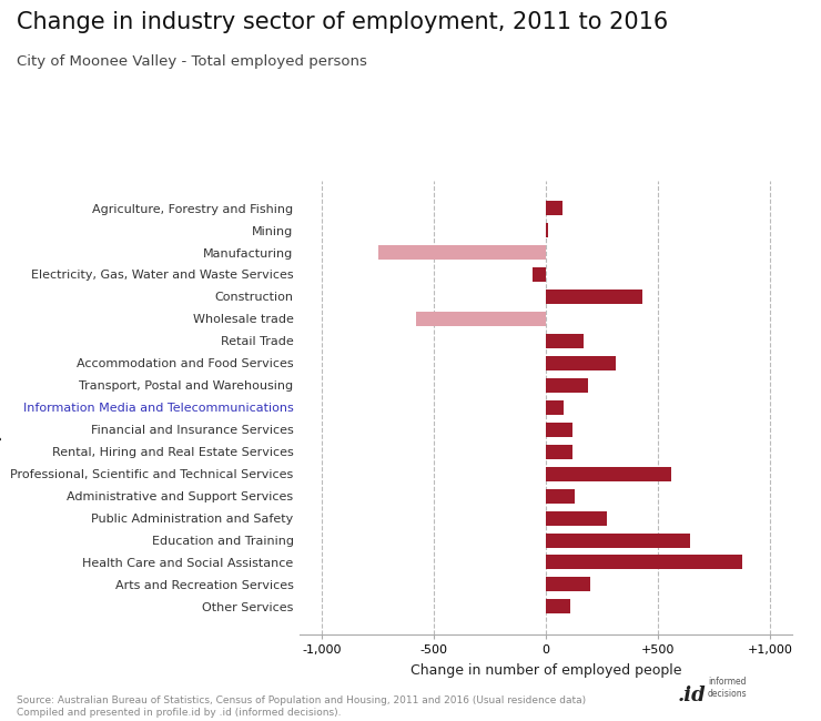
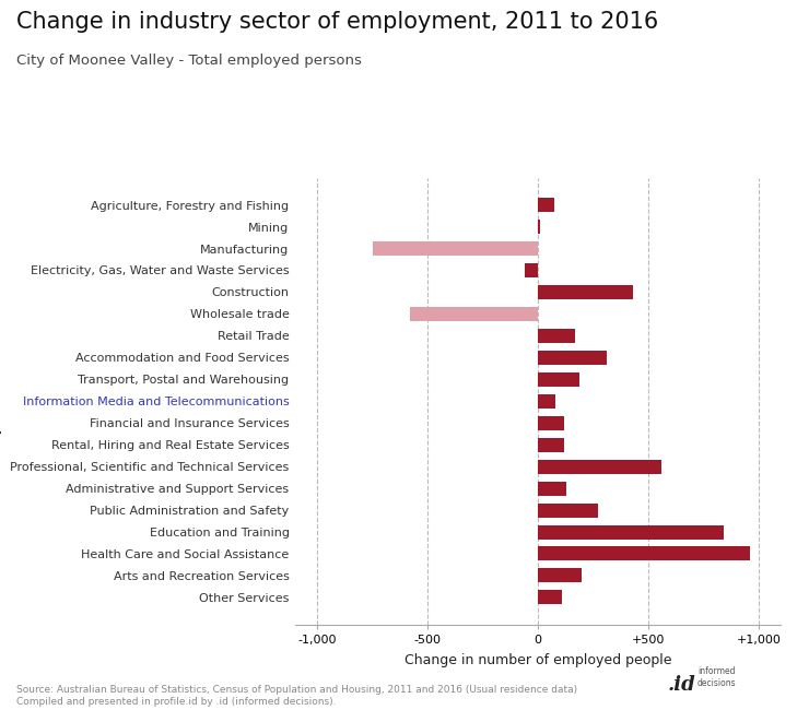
Education and Training: 645 -> 840
Health Care and Social Assistance: 875 -> 960
